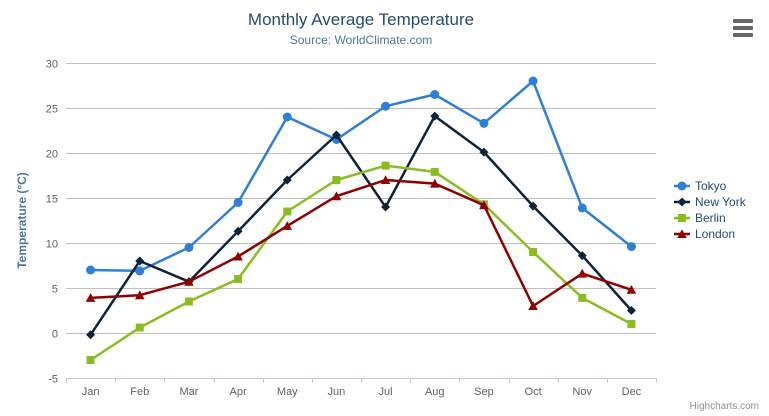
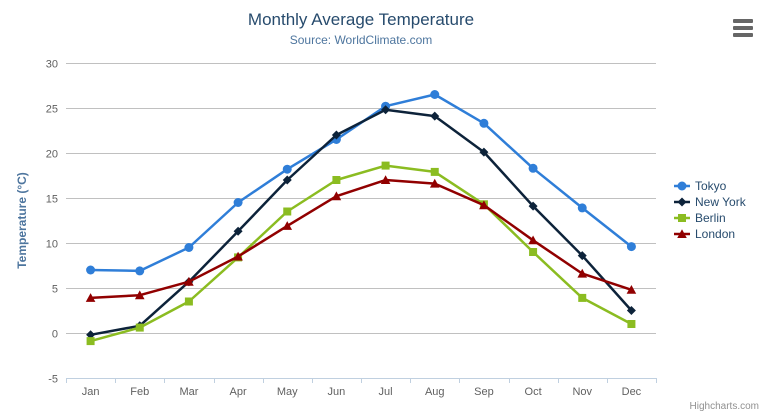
Berlin/Jan: -3 -> -1
New York/Feb: 8 -> 1
Berlin/Apr: 6 -> 8
Tokyo/May: 24 -> 18
New York/Jul: 14 -> 25
Tokyo/Oct: 28 -> 18
London/Oct: 3 -> 10
